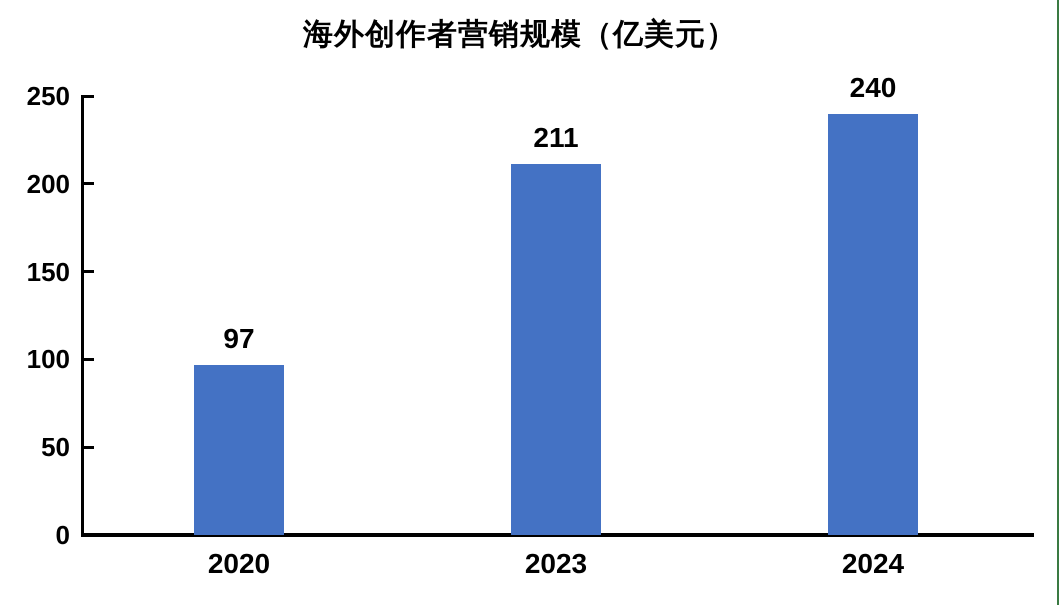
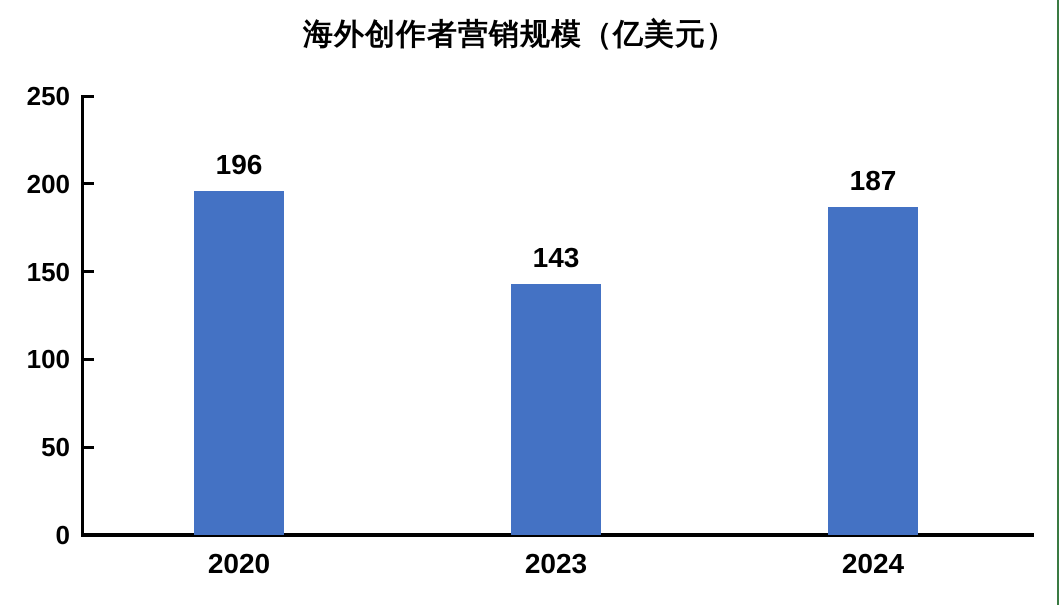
2020: 97 -> 196
2023: 211 -> 143
2024: 240 -> 187
